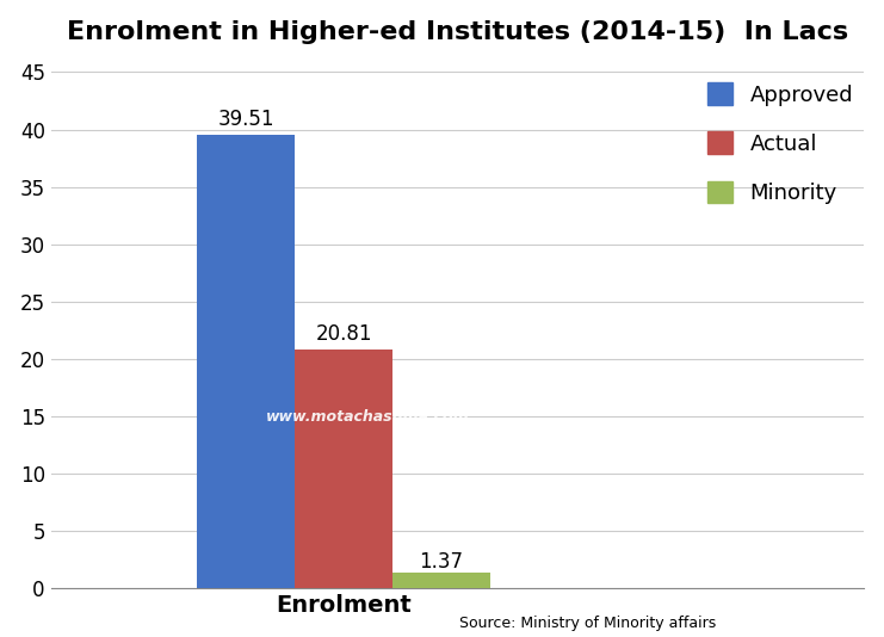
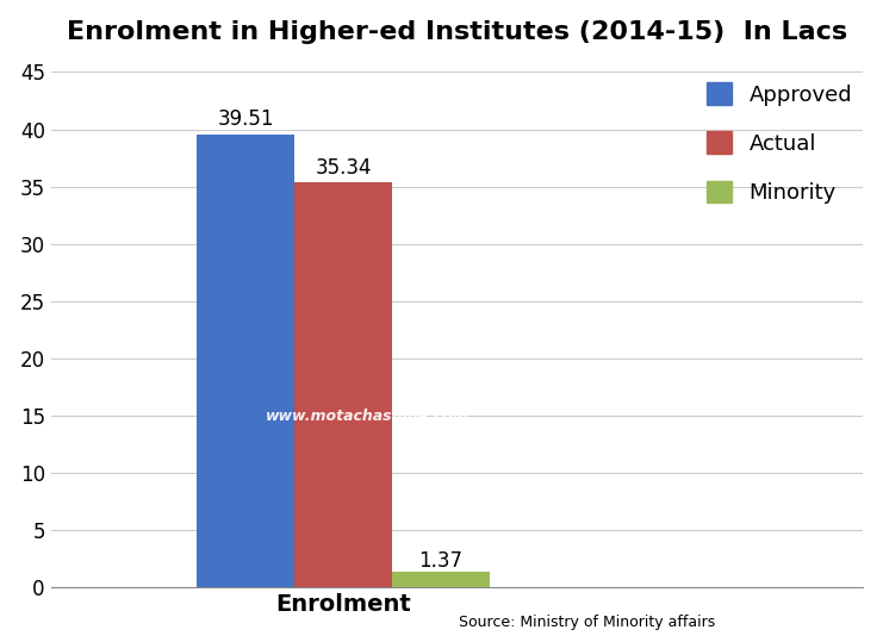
Enrolment: 20.81 -> 35.34
